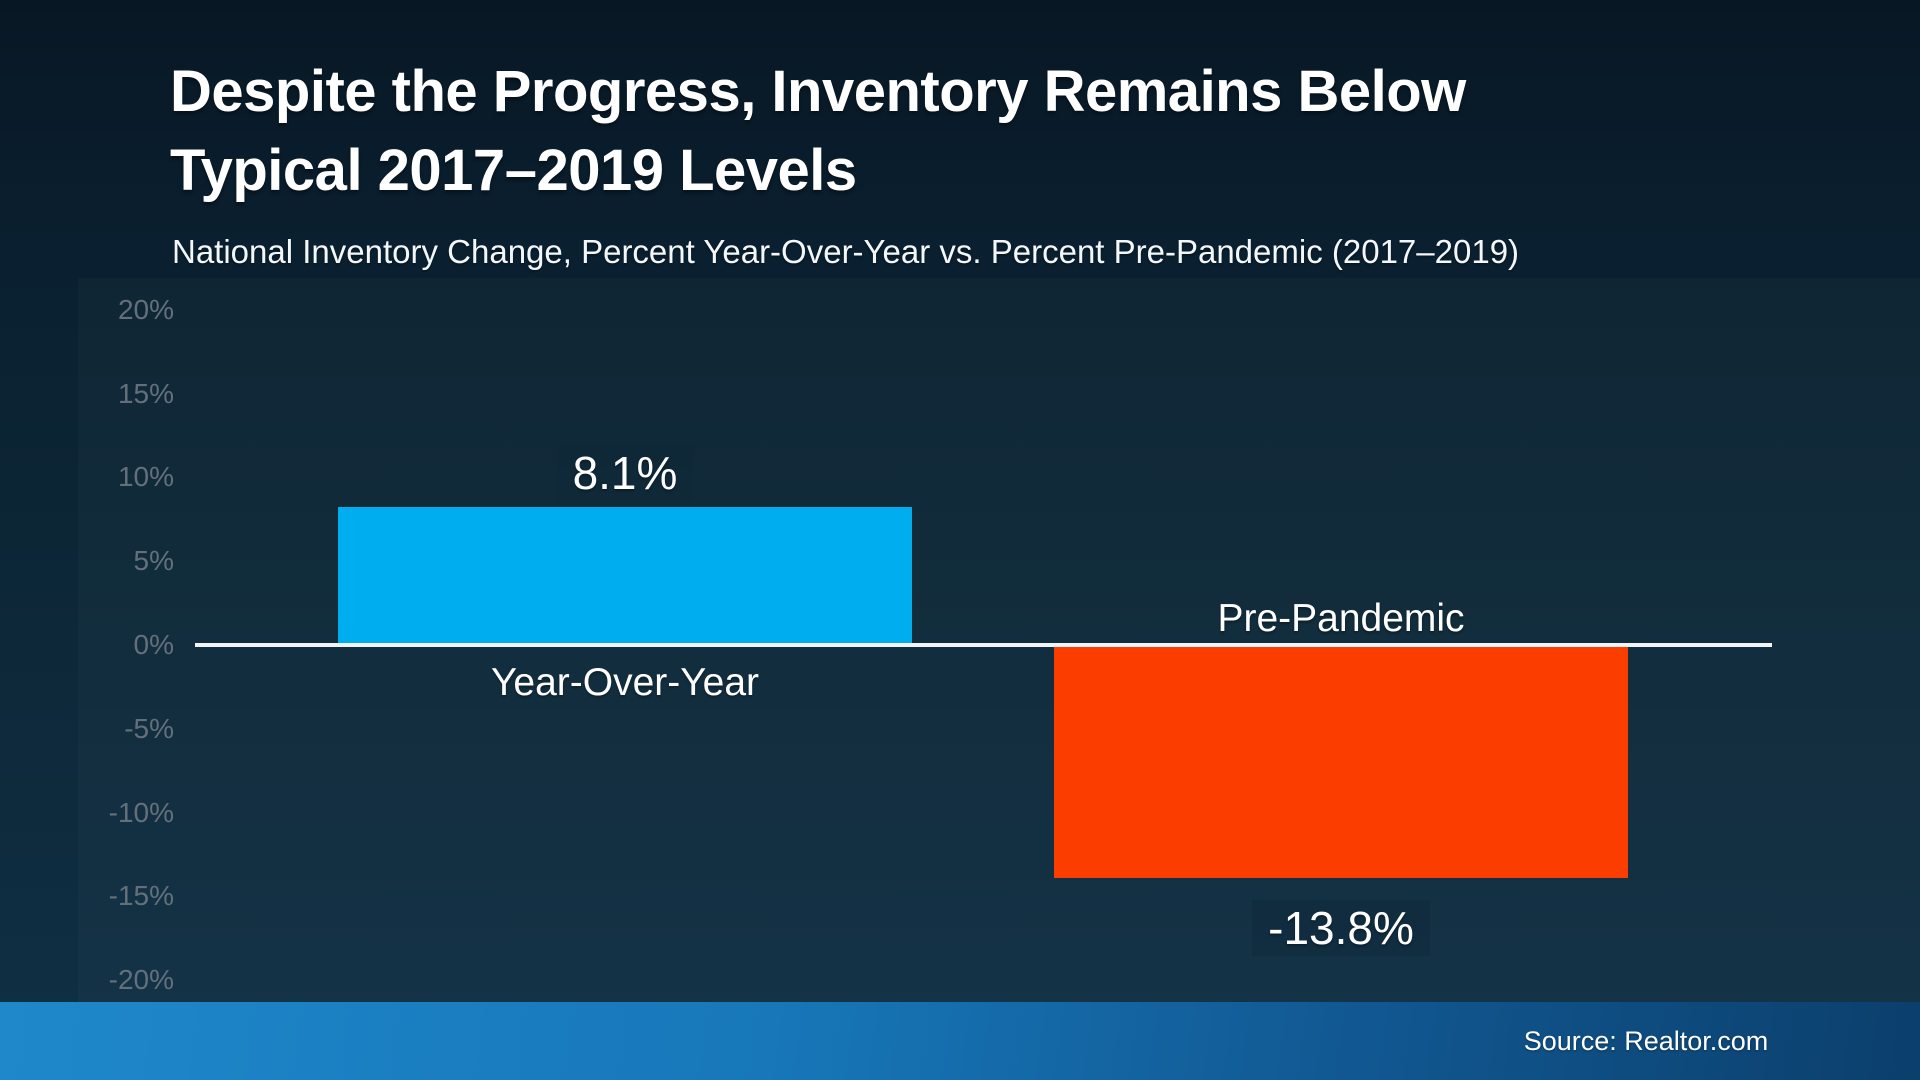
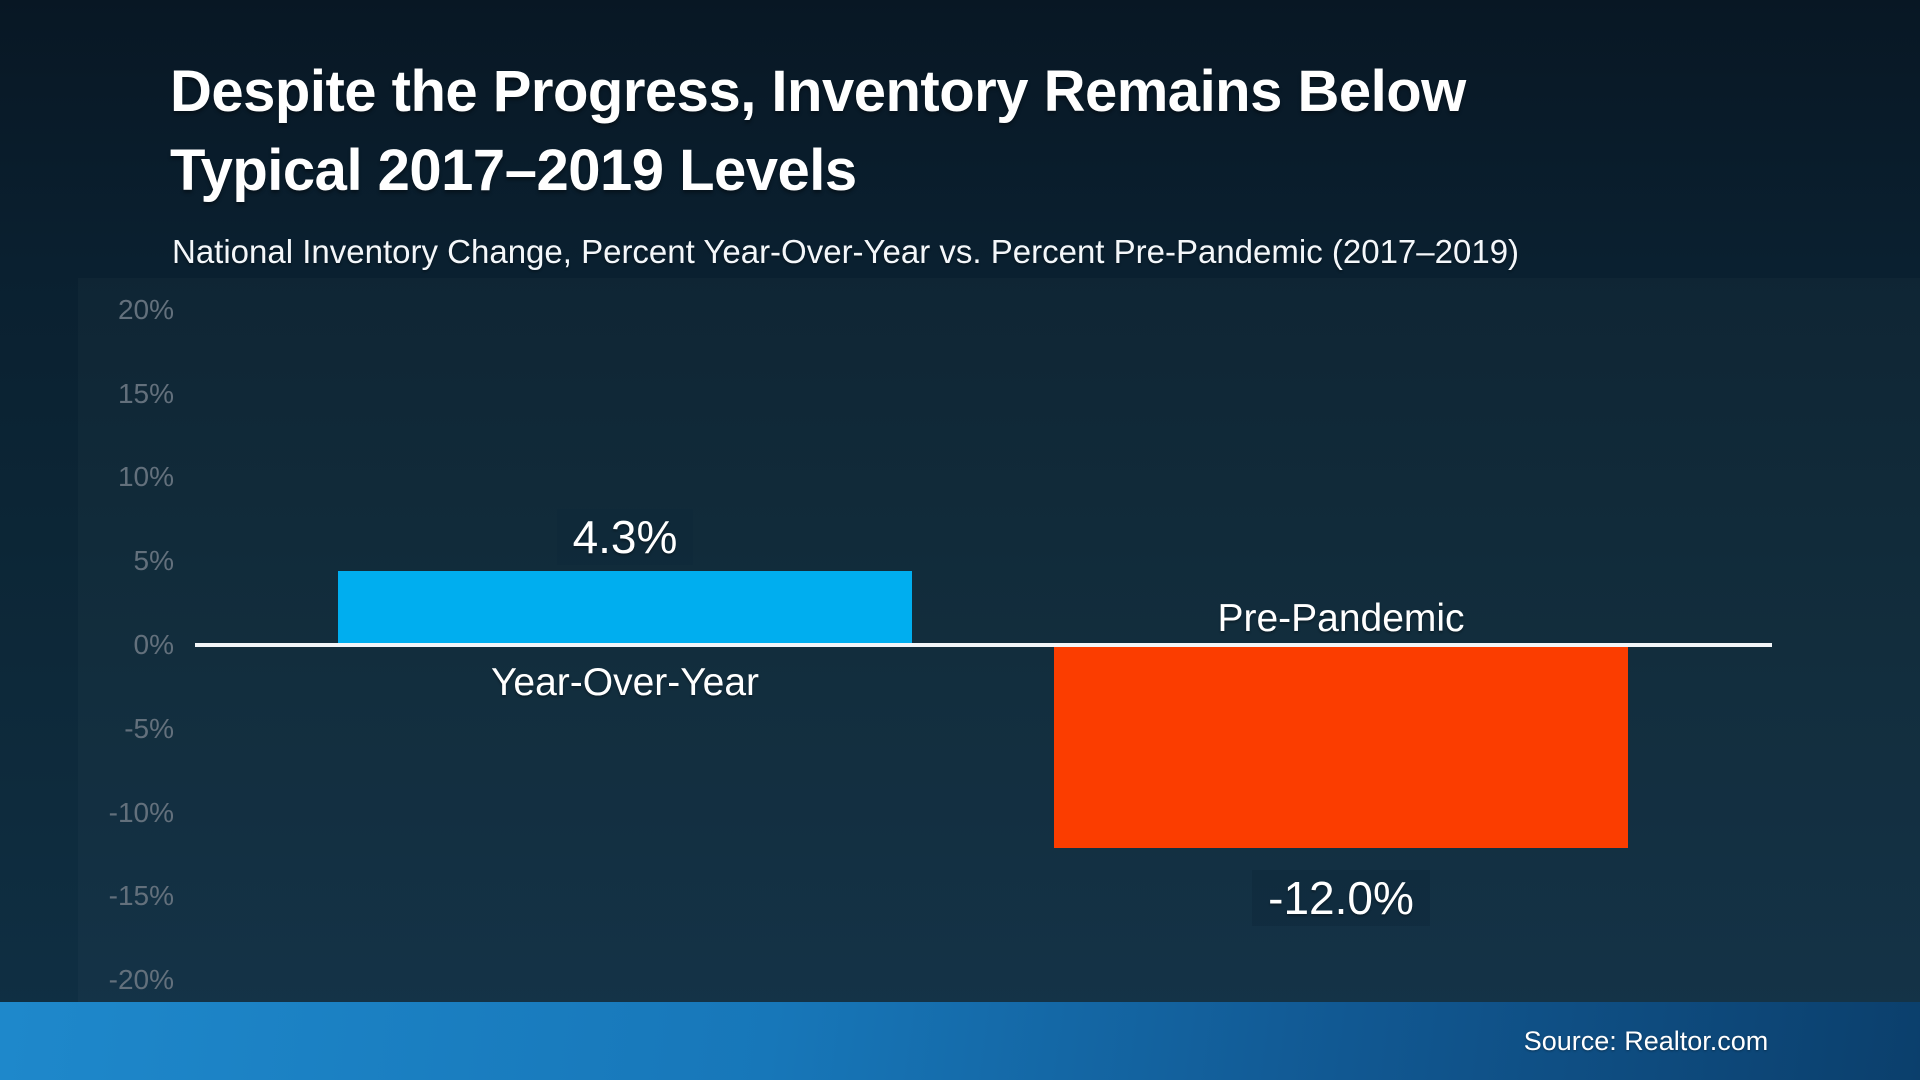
Year-Over-Year: 8.1% -> 4.3%
Pre-Pandemic: -13.8% -> -12.0%
